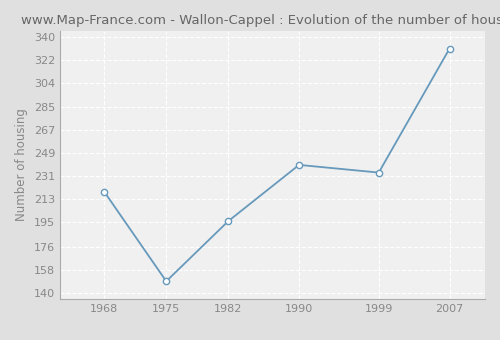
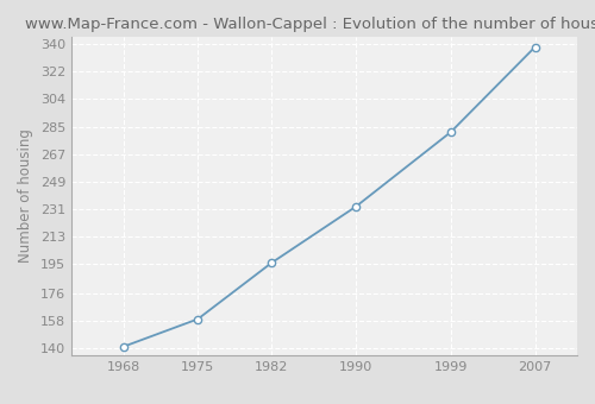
1968: 219 -> 141
1975: 149 -> 159
1990: 240 -> 233
1999: 234 -> 282
2007: 331 -> 338
